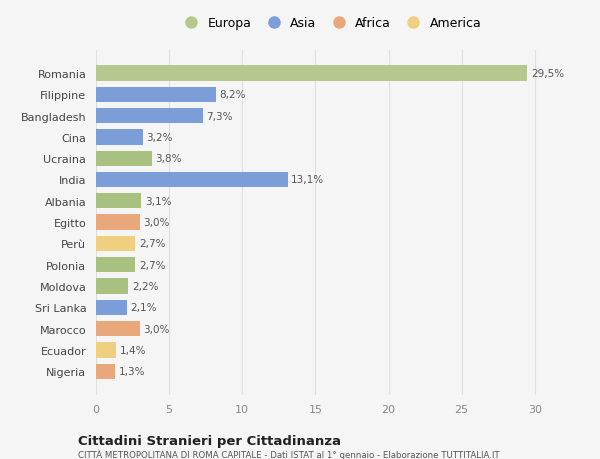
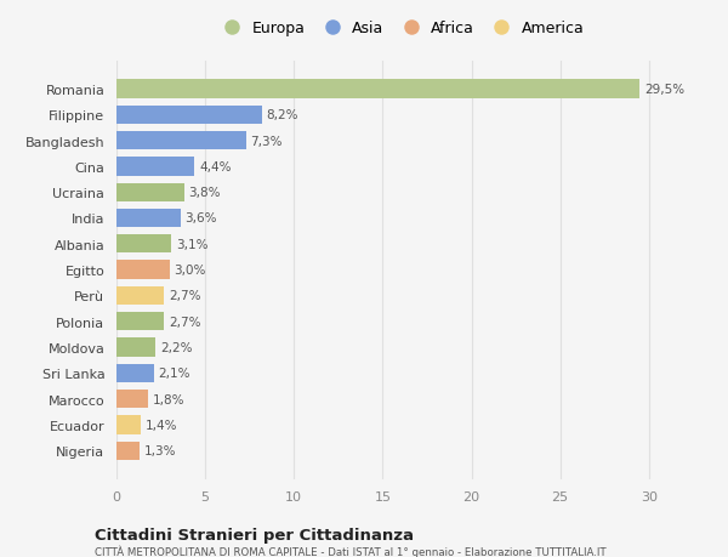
Cina: 3,2% -> 4,4%
India: 13,1% -> 3,6%
Marocco: 3,0% -> 1,8%
